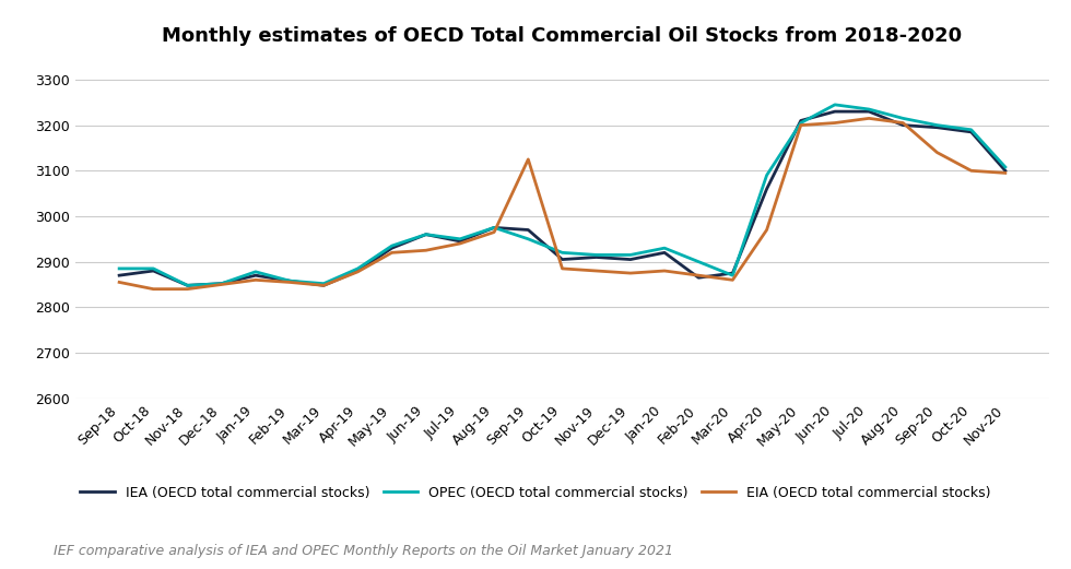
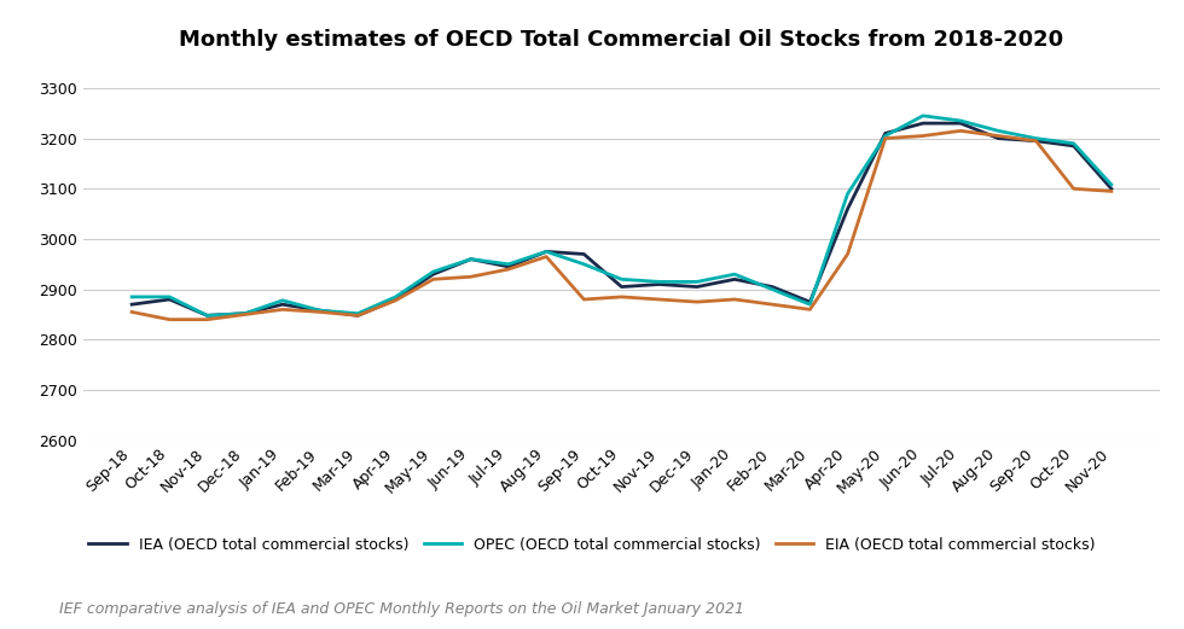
EIA (OECD total commercial stocks)/Sep-19: 3125 -> 2880
IEA (OECD total commercial stocks)/Feb-20: 2865 -> 2905
EIA (OECD total commercial stocks)/Sep-20: 3140 -> 3195
